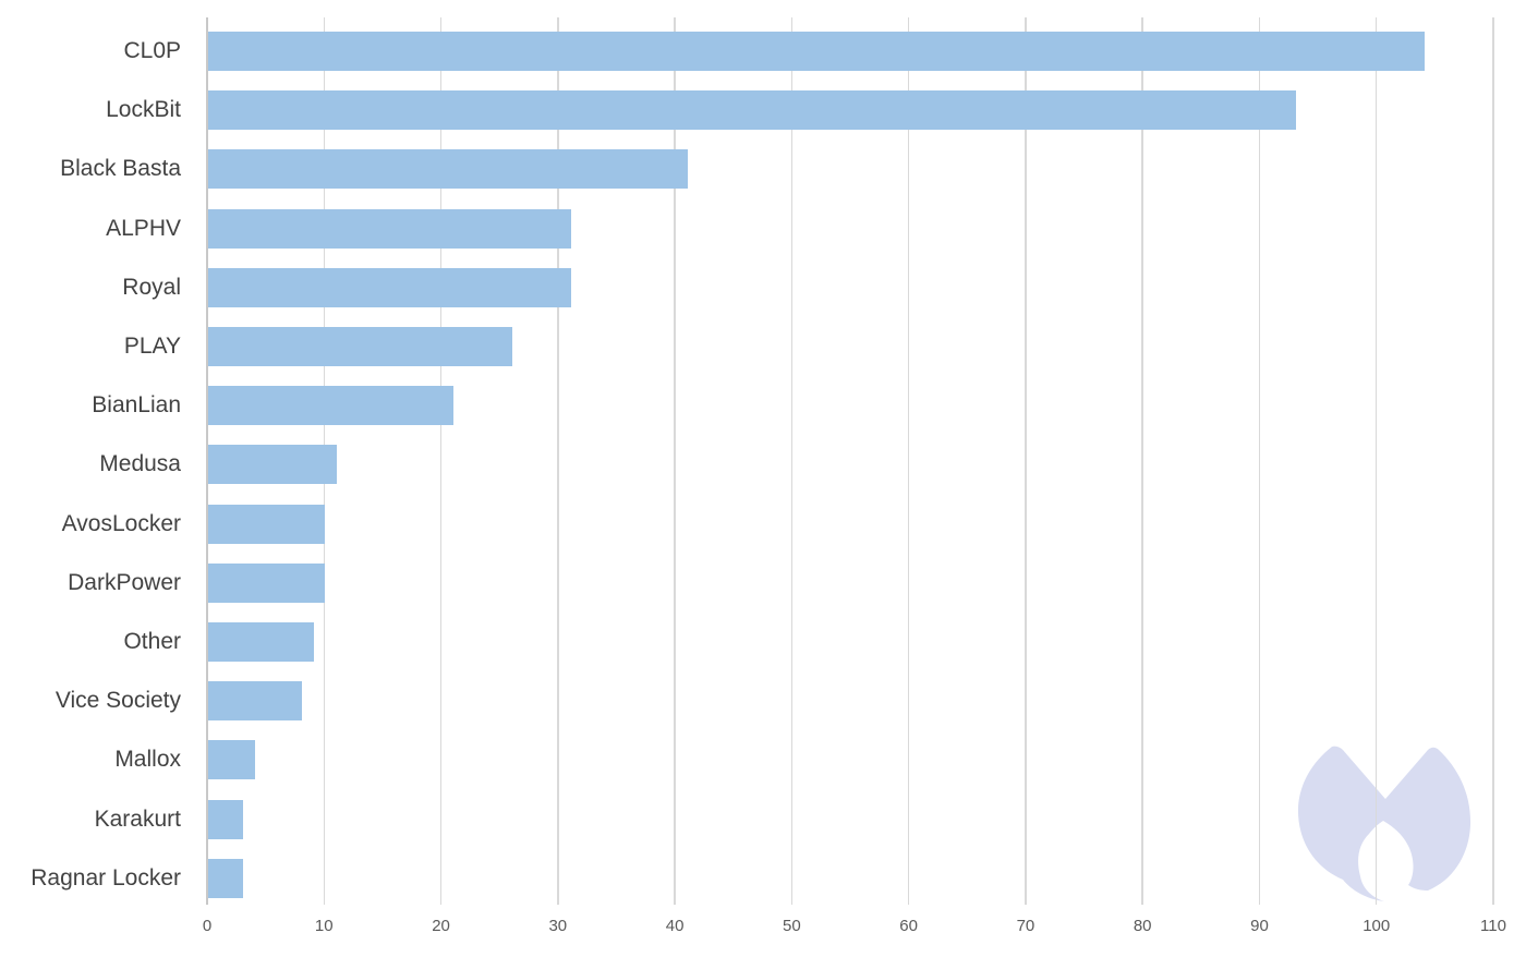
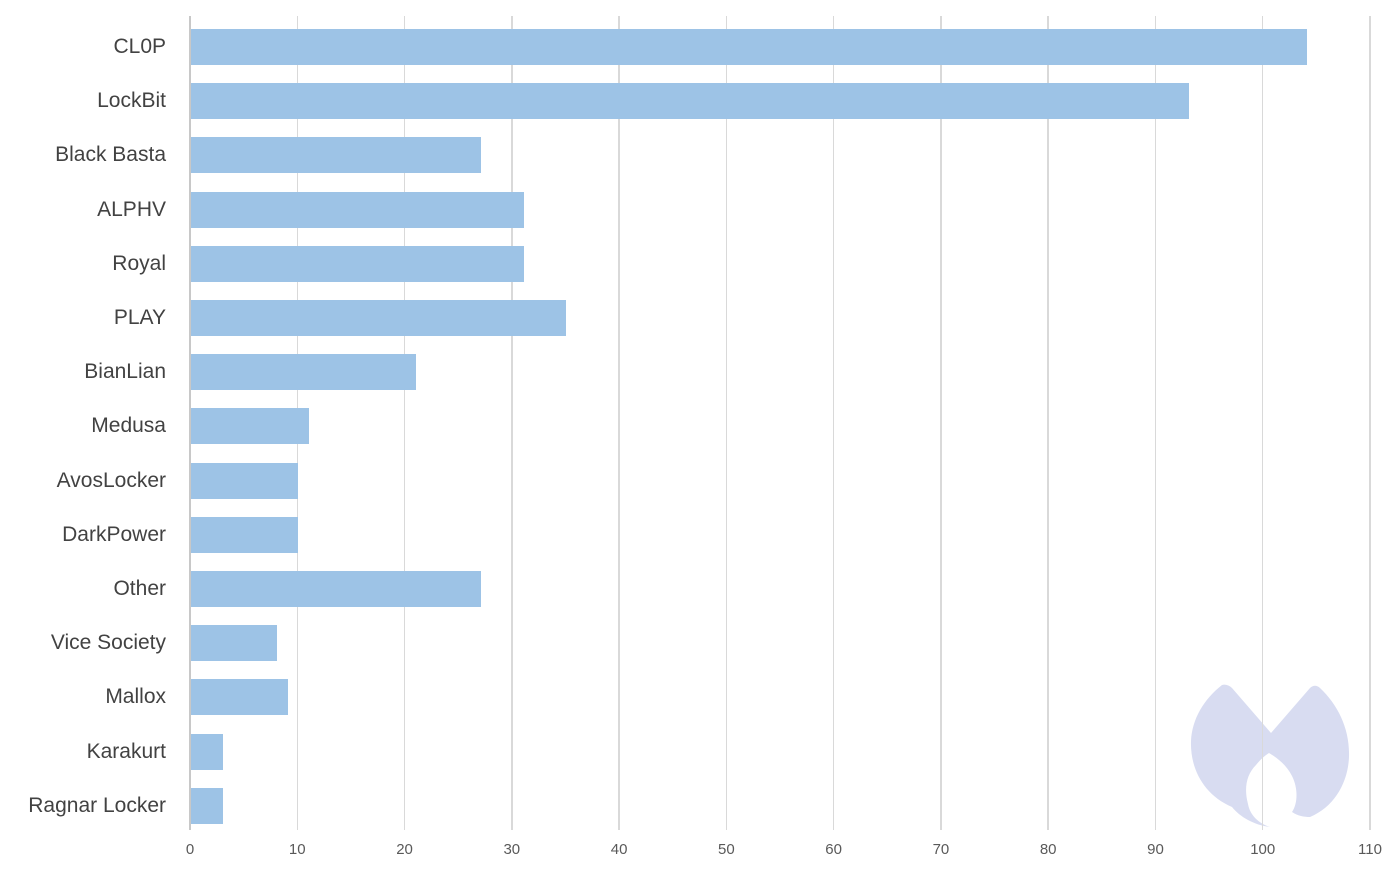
Black Basta: 41 -> 27
PLAY: 26 -> 35
Other: 9 -> 27
Mallox: 4 -> 9
